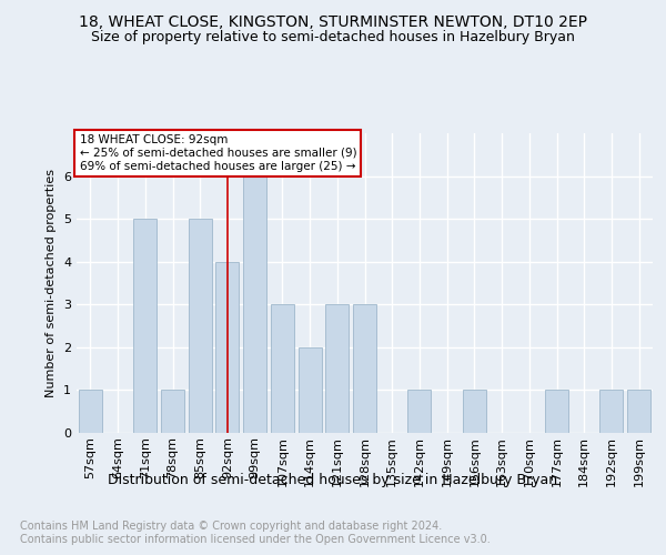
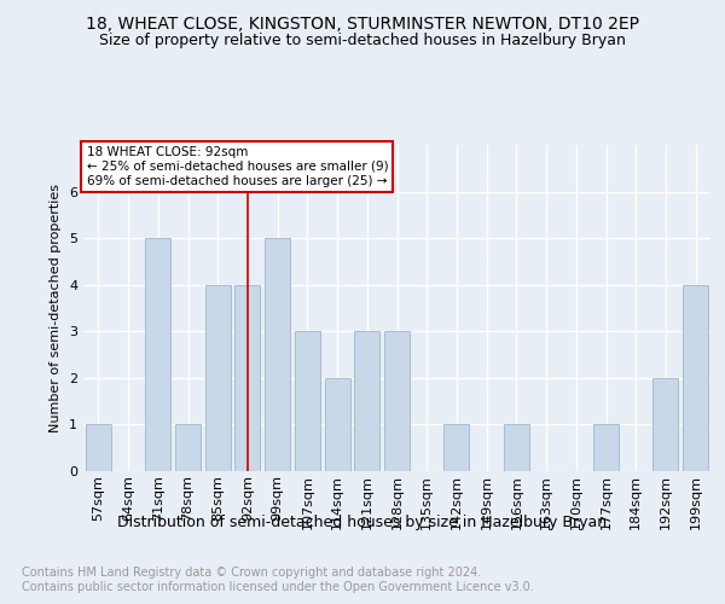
85sqm: 5 -> 4
99sqm: 6 -> 5
192sqm: 1 -> 2
199sqm: 1 -> 4
